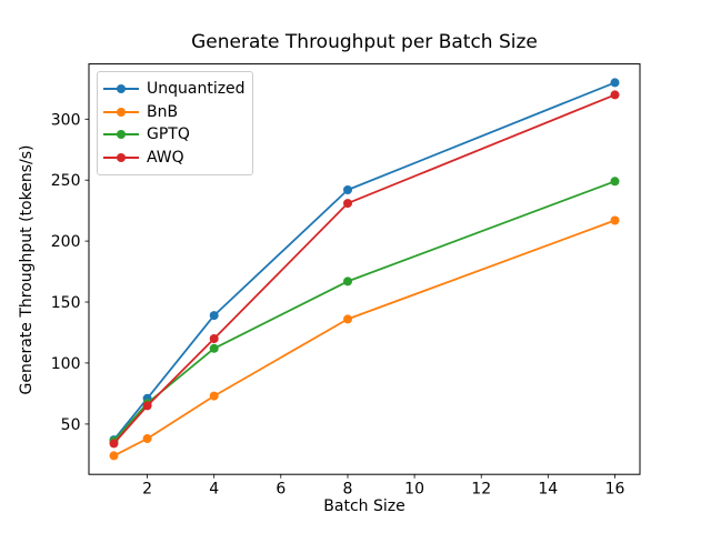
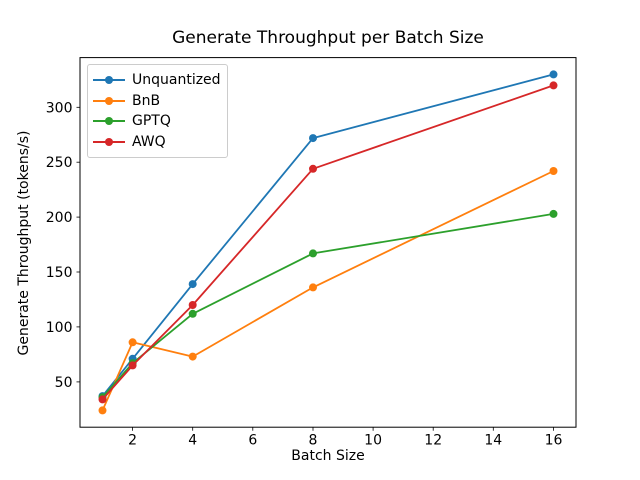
BnB/2: 38 -> 86
Unquantized/8: 242 -> 272
AWQ/8: 231 -> 244
BnB/16: 217 -> 242
GPTQ/16: 249 -> 203
